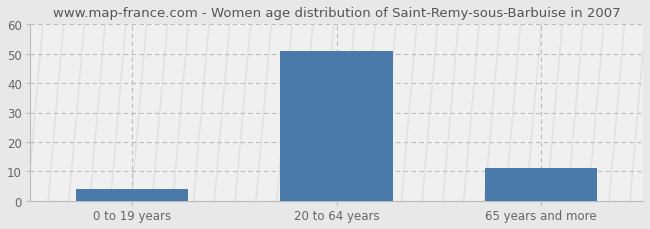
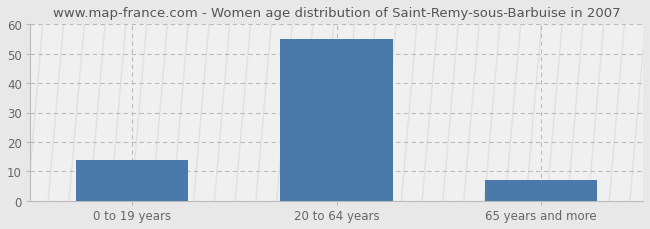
0 to 19 years: 4 -> 14
20 to 64 years: 51 -> 55
65 years and more: 11 -> 7
